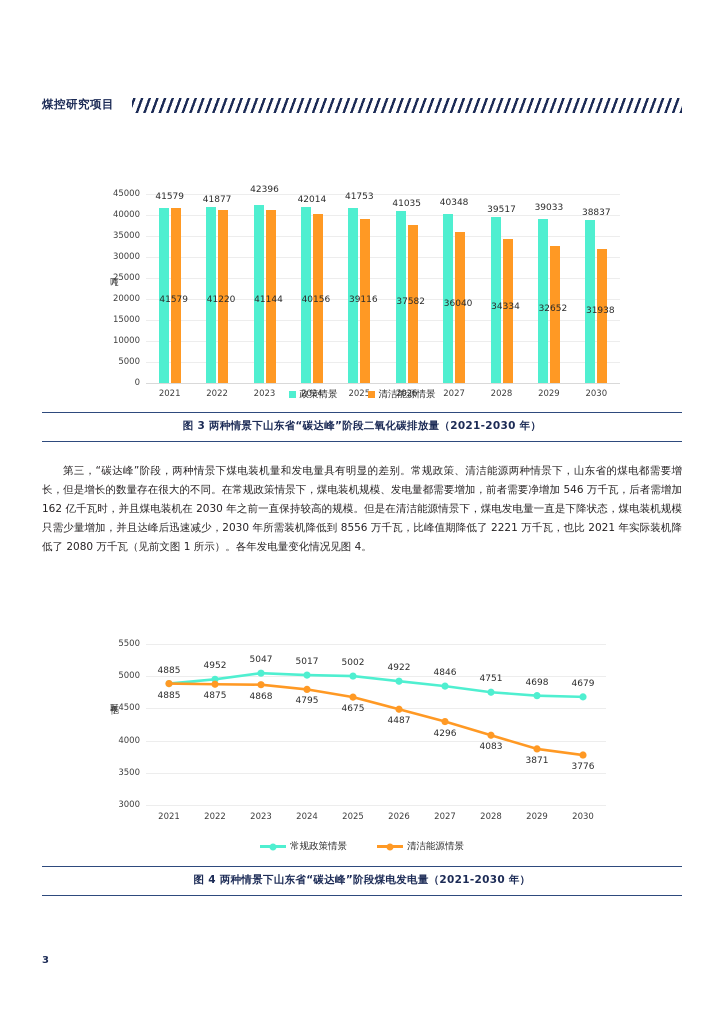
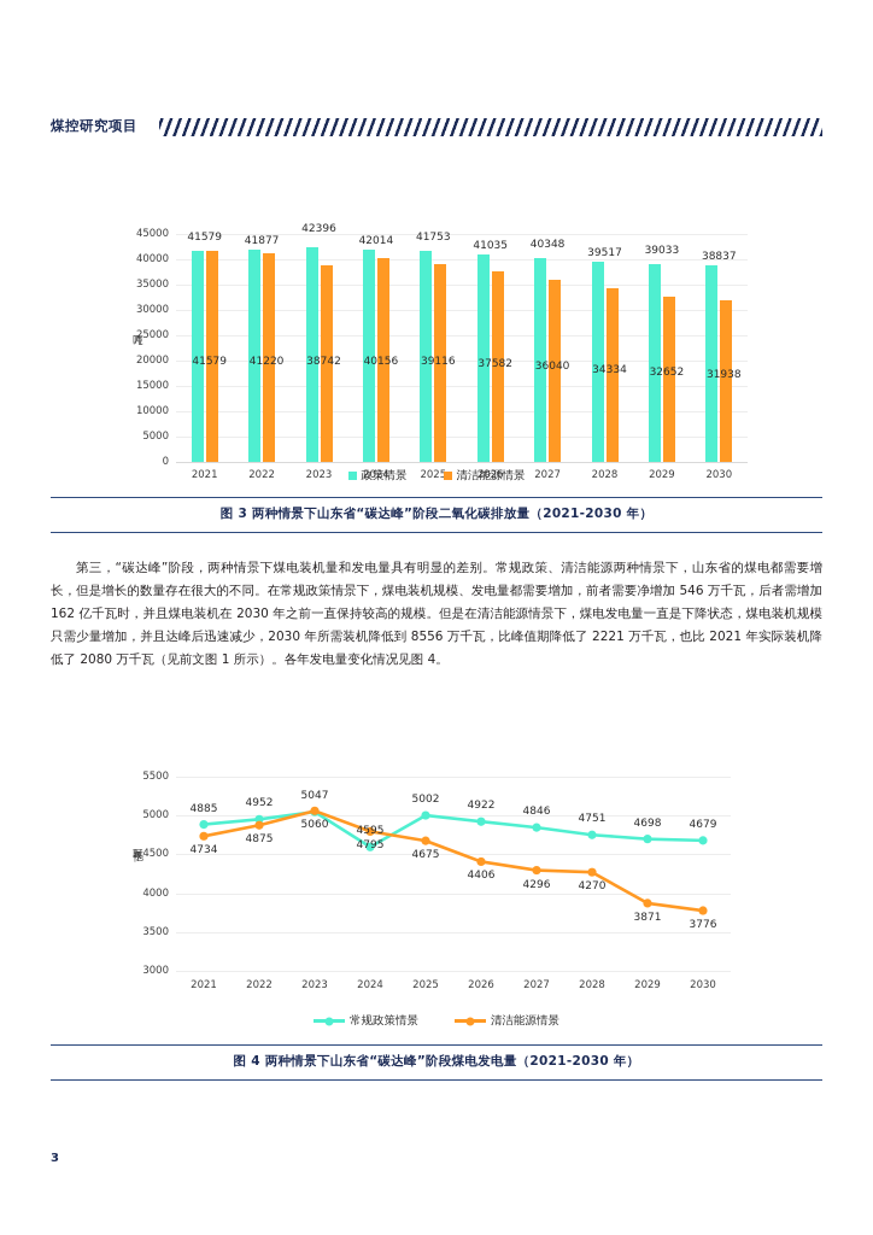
图 3 两种情景下山东省“碳达峰”阶段二氧化碳排放量（2021-2030 年）/清洁能源情景/2023: 41144 -> 38742
图 4 两种情景下山东省“碳达峰”阶段煤电发电量（2021-2030 年）/清洁能源情景/2021: 4885 -> 4734
图 4 两种情景下山东省“碳达峰”阶段煤电发电量（2021-2030 年）/清洁能源情景/2023: 4868 -> 5060
图 4 两种情景下山东省“碳达峰”阶段煤电发电量（2021-2030 年）/常规政策情景/2024: 5017 -> 4595
图 4 两种情景下山东省“碳达峰”阶段煤电发电量（2021-2030 年）/清洁能源情景/2026: 4487 -> 4406
图 4 两种情景下山东省“碳达峰”阶段煤电发电量（2021-2030 年）/清洁能源情景/2028: 4083 -> 4270
